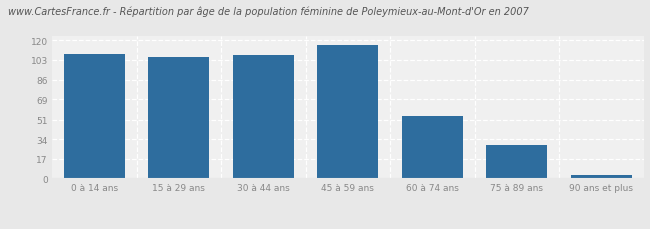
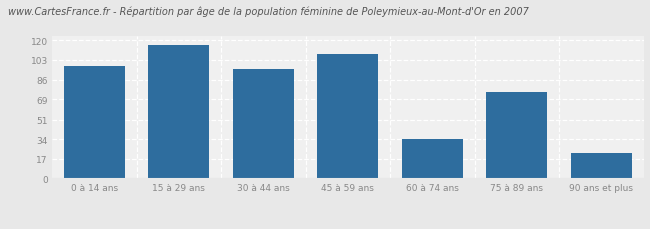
0 à 14 ans: 108 -> 98
15 à 29 ans: 106 -> 116
30 à 44 ans: 107 -> 95
45 à 59 ans: 116 -> 108
60 à 74 ans: 54 -> 34
75 à 89 ans: 29 -> 75
90 ans et plus: 3 -> 22
